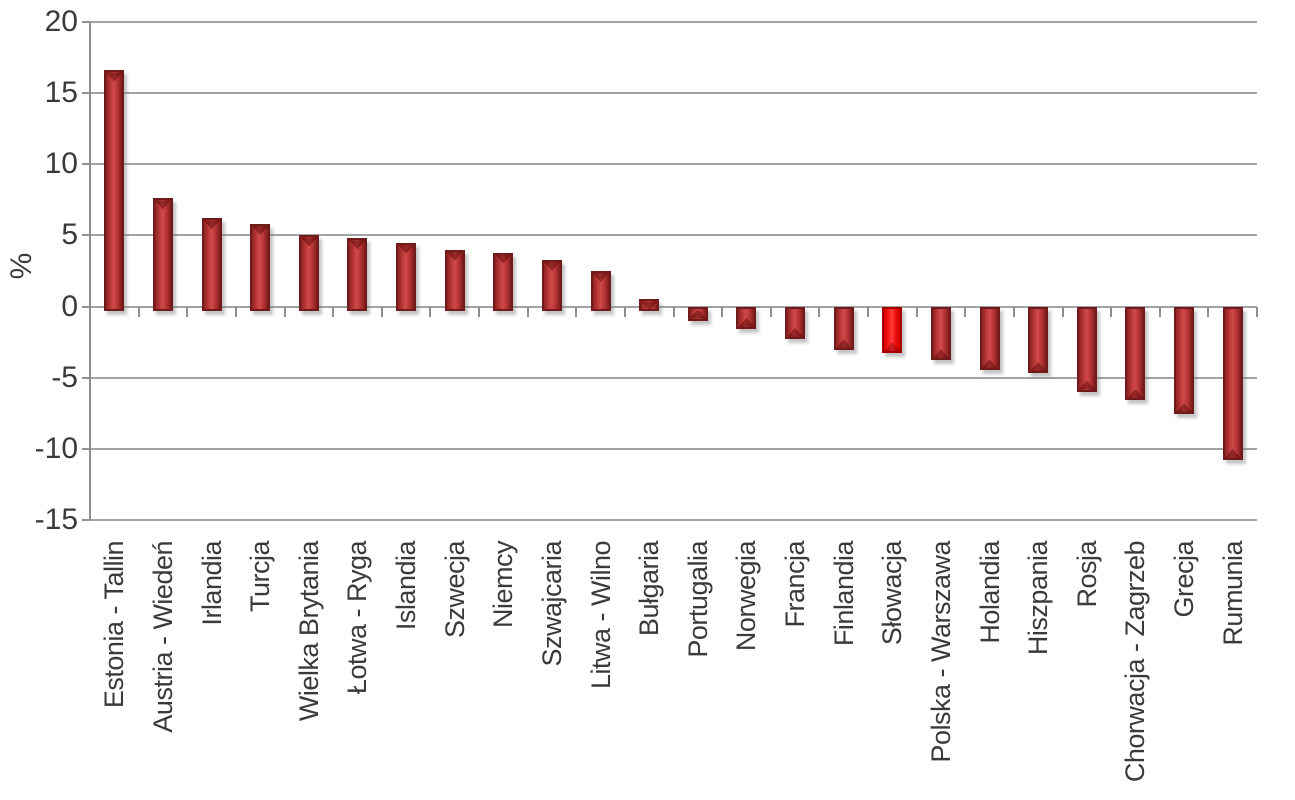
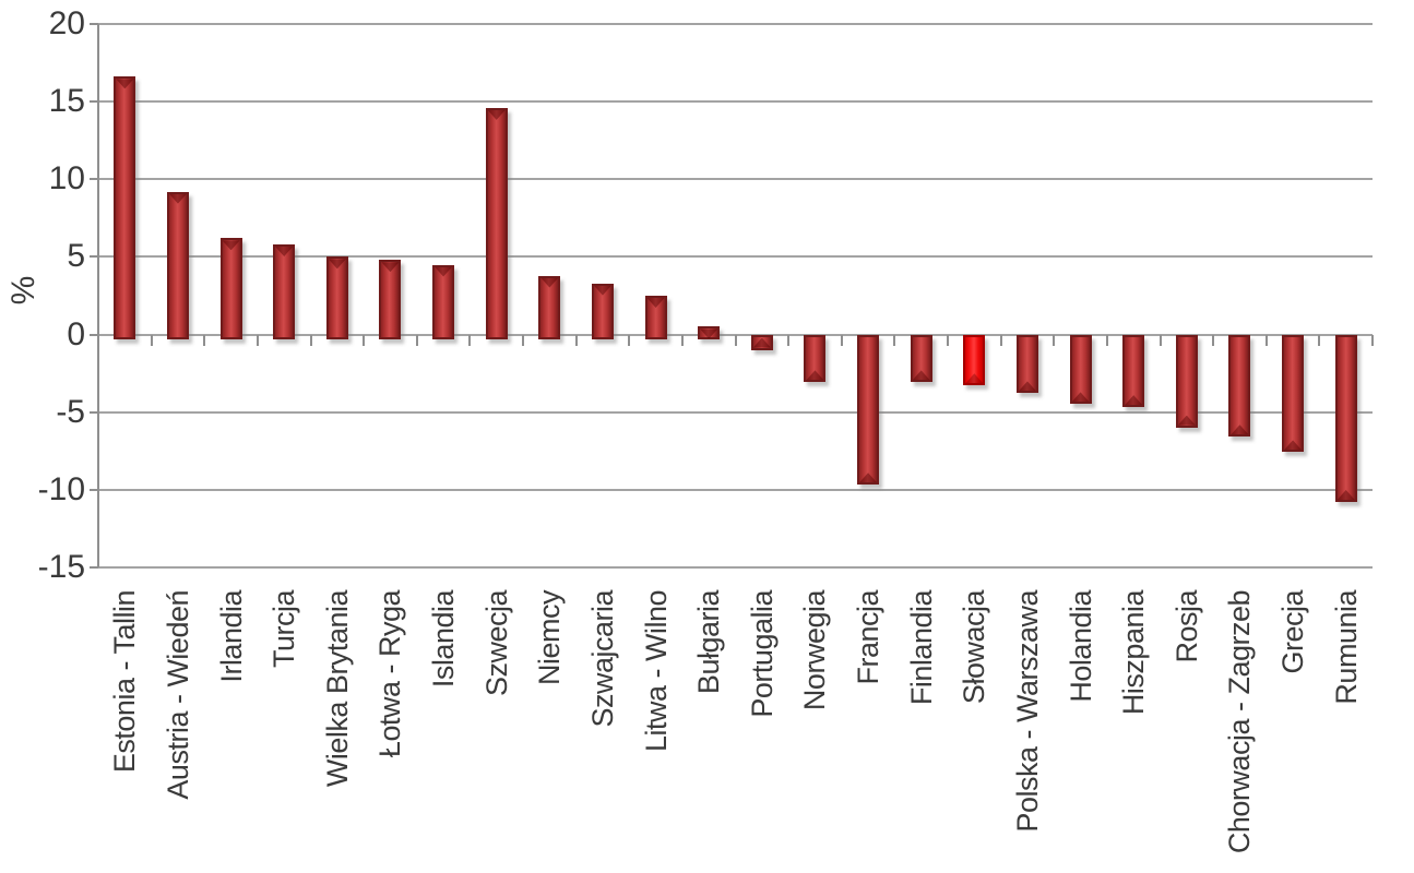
Austria - Wiedeń: 7.6 -> 9.2
Szwecja: 4.0 -> 14.6
Norwegia: -1.3 -> -2.8
Francja: -2.0 -> -9.4
